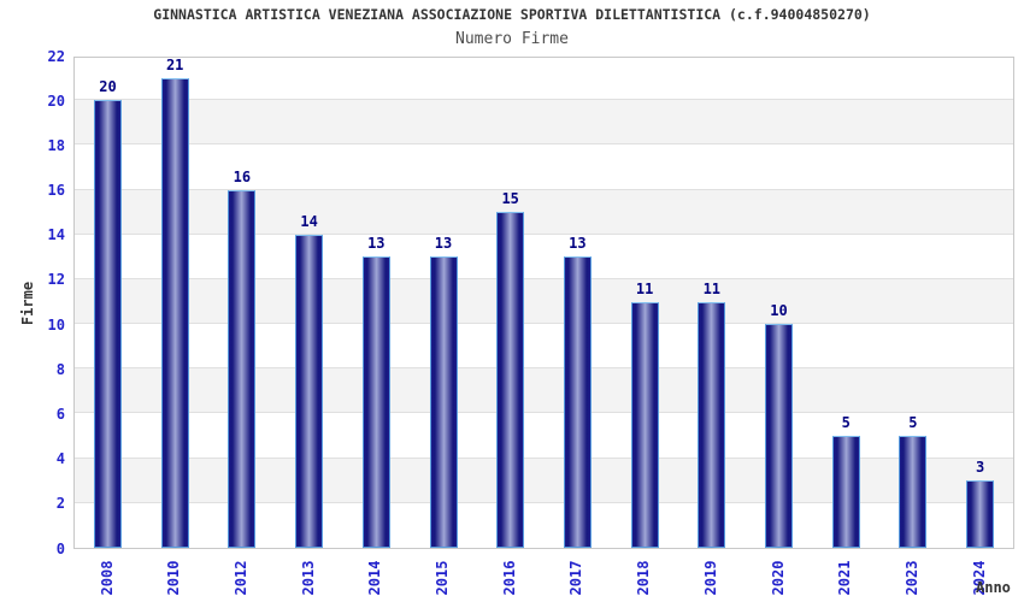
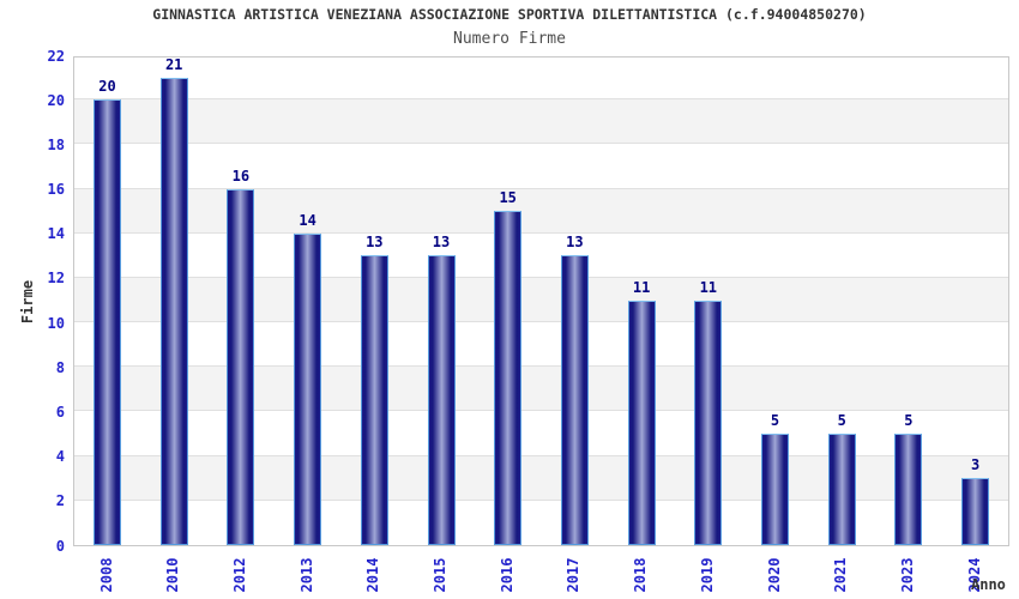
2020: 10 -> 5
